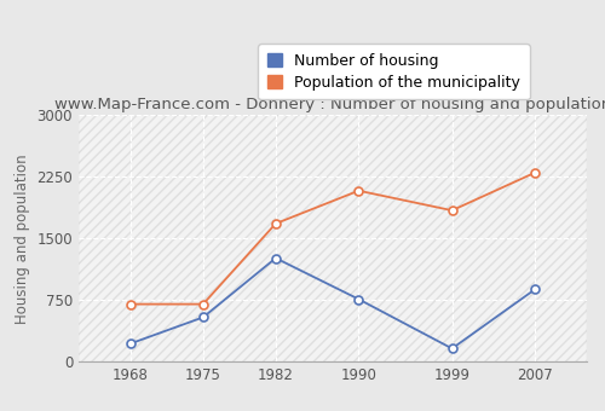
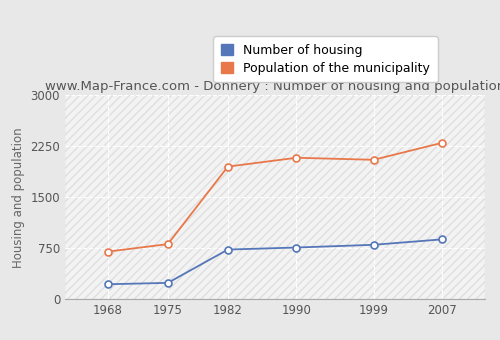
Number of housing/1975: 540 -> 240
Population of the municipality/1975: 700 -> 810
Number of housing/1982: 1260 -> 730
Population of the municipality/1982: 1680 -> 1950
Number of housing/1999: 160 -> 800
Population of the municipality/1999: 1840 -> 2050
